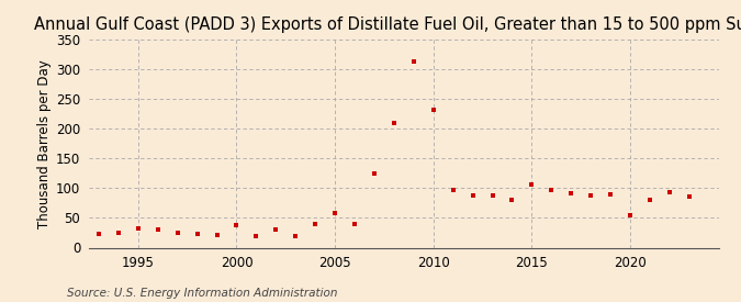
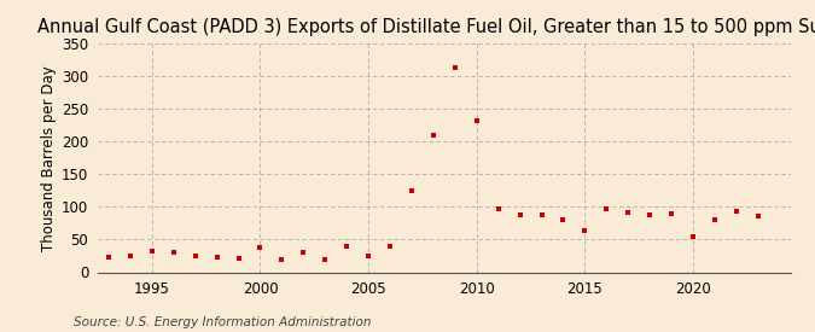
2005: 58 -> 25
2015: 106 -> 63
